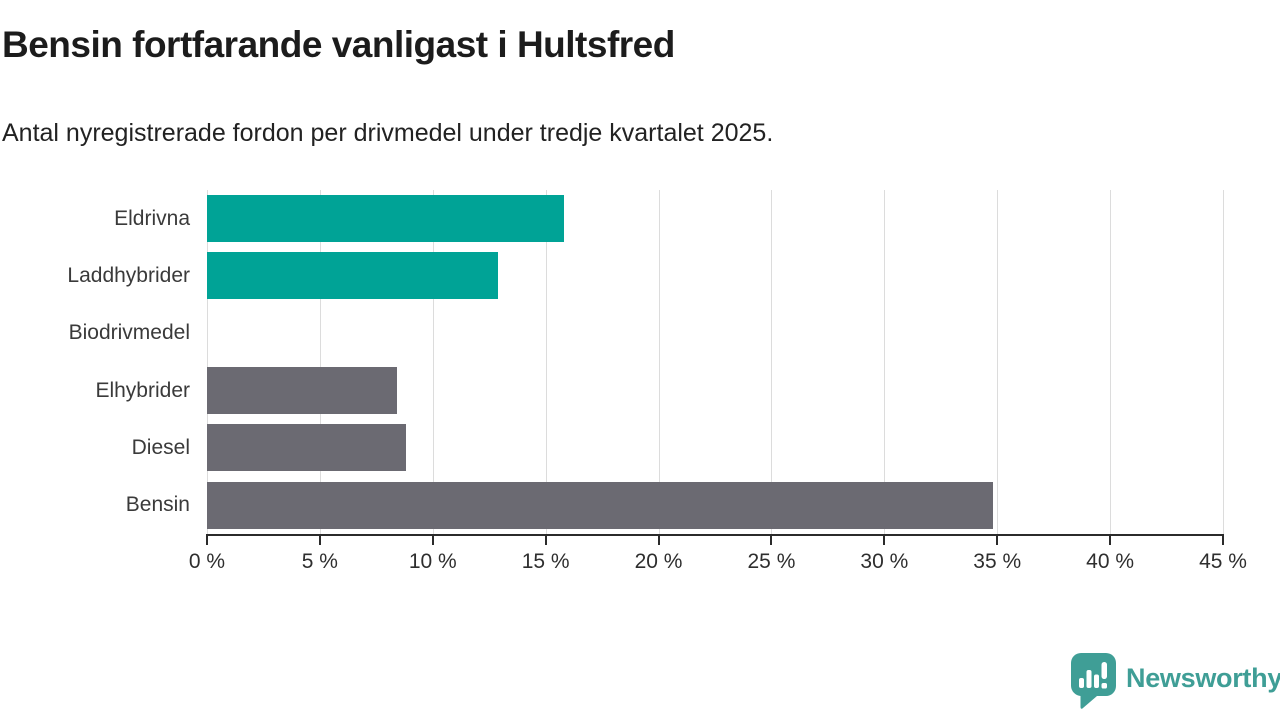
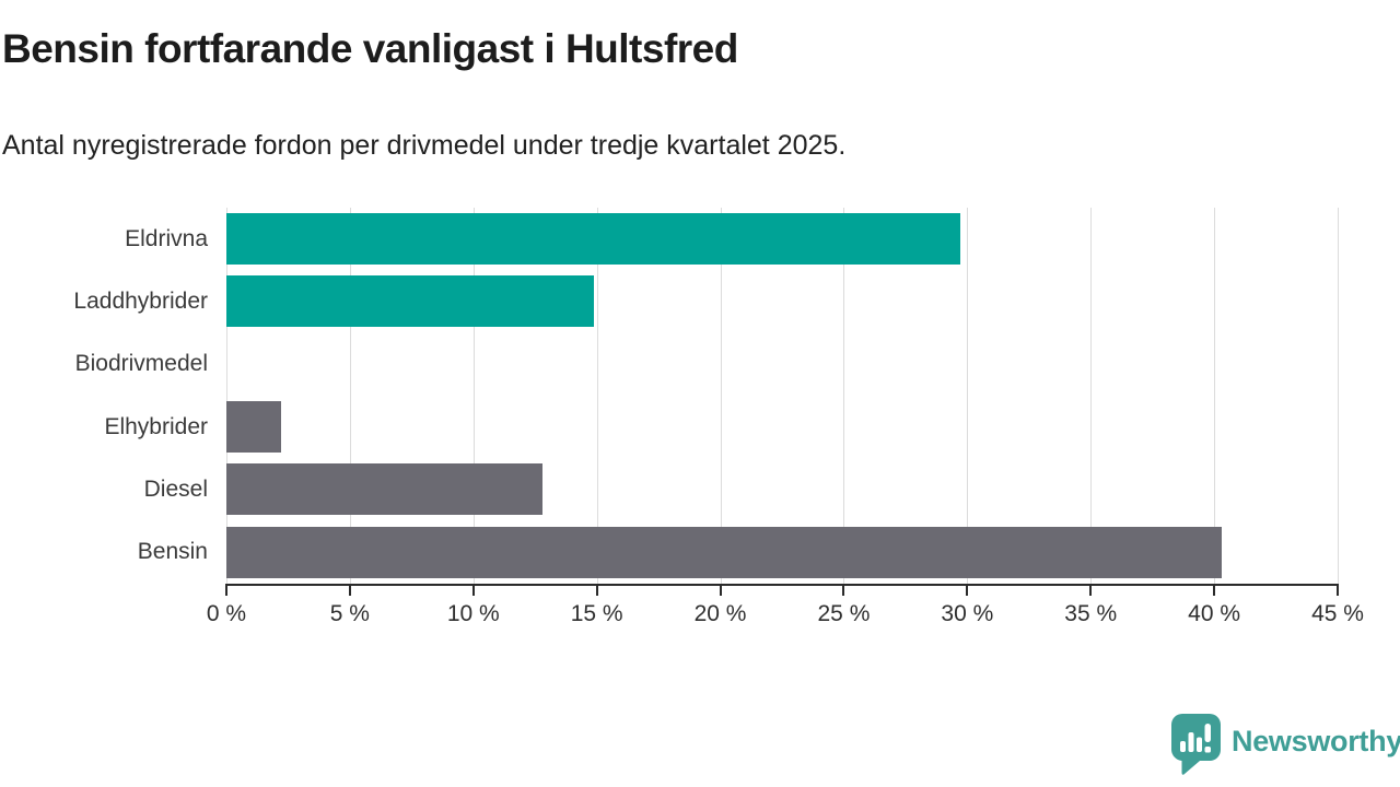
Eldrivna: 15.8% -> 29.7%
Laddhybrider: 12.9% -> 14.9%
Elhybrider: 8.4% -> 2.2%
Diesel: 8.8% -> 12.8%
Bensin: 34.8% -> 40.3%
